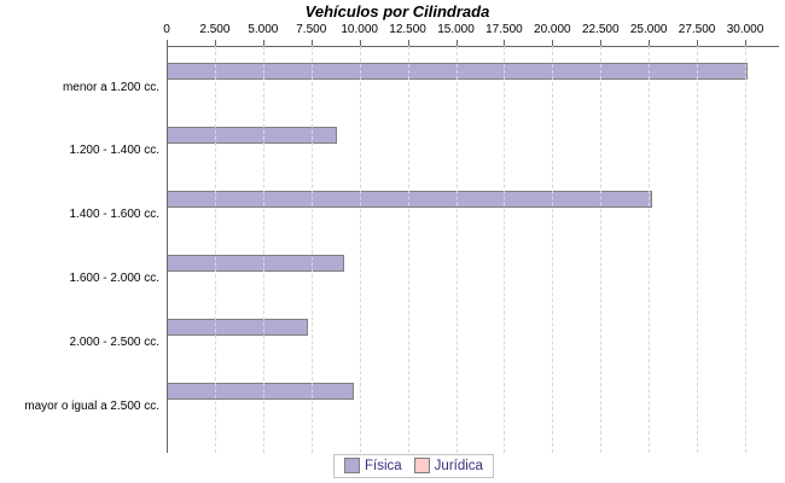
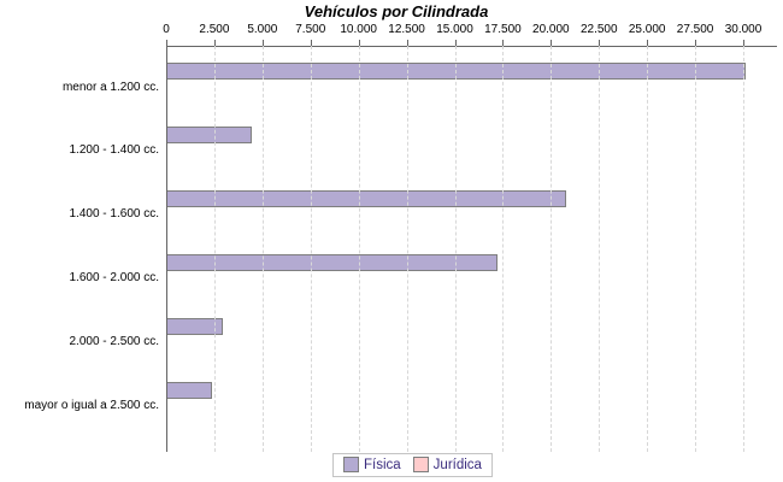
Física/1.200 - 1.400 cc.: 8800 -> 4400
Física/1.400 - 1.600 cc.: 25200 -> 20800
Física/1.600 - 2.000 cc.: 9200 -> 17200
Física/2.000 - 2.500 cc.: 7300 -> 3000
Física/mayor o igual a 2.500 cc.: 9700 -> 2400
